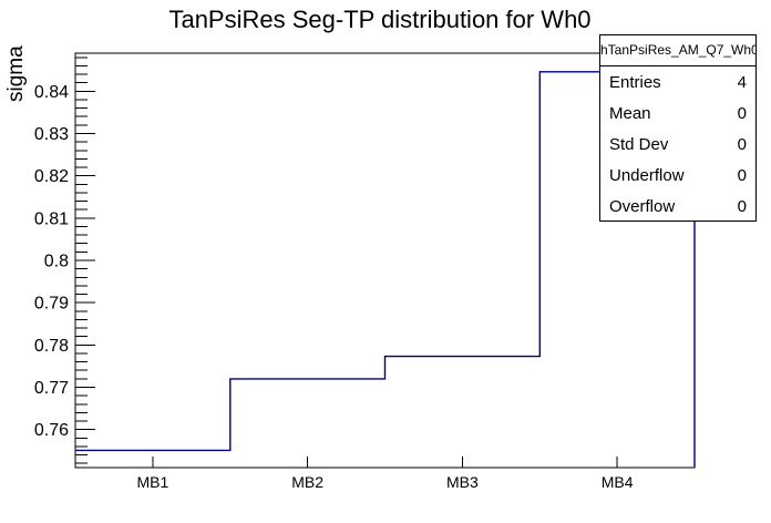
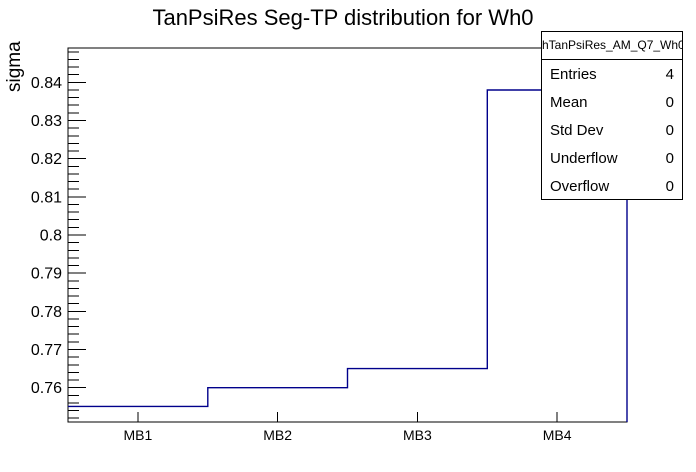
MB2: 0.772 -> 0.760
MB3: 0.777 -> 0.765
MB4: 0.845 -> 0.838
